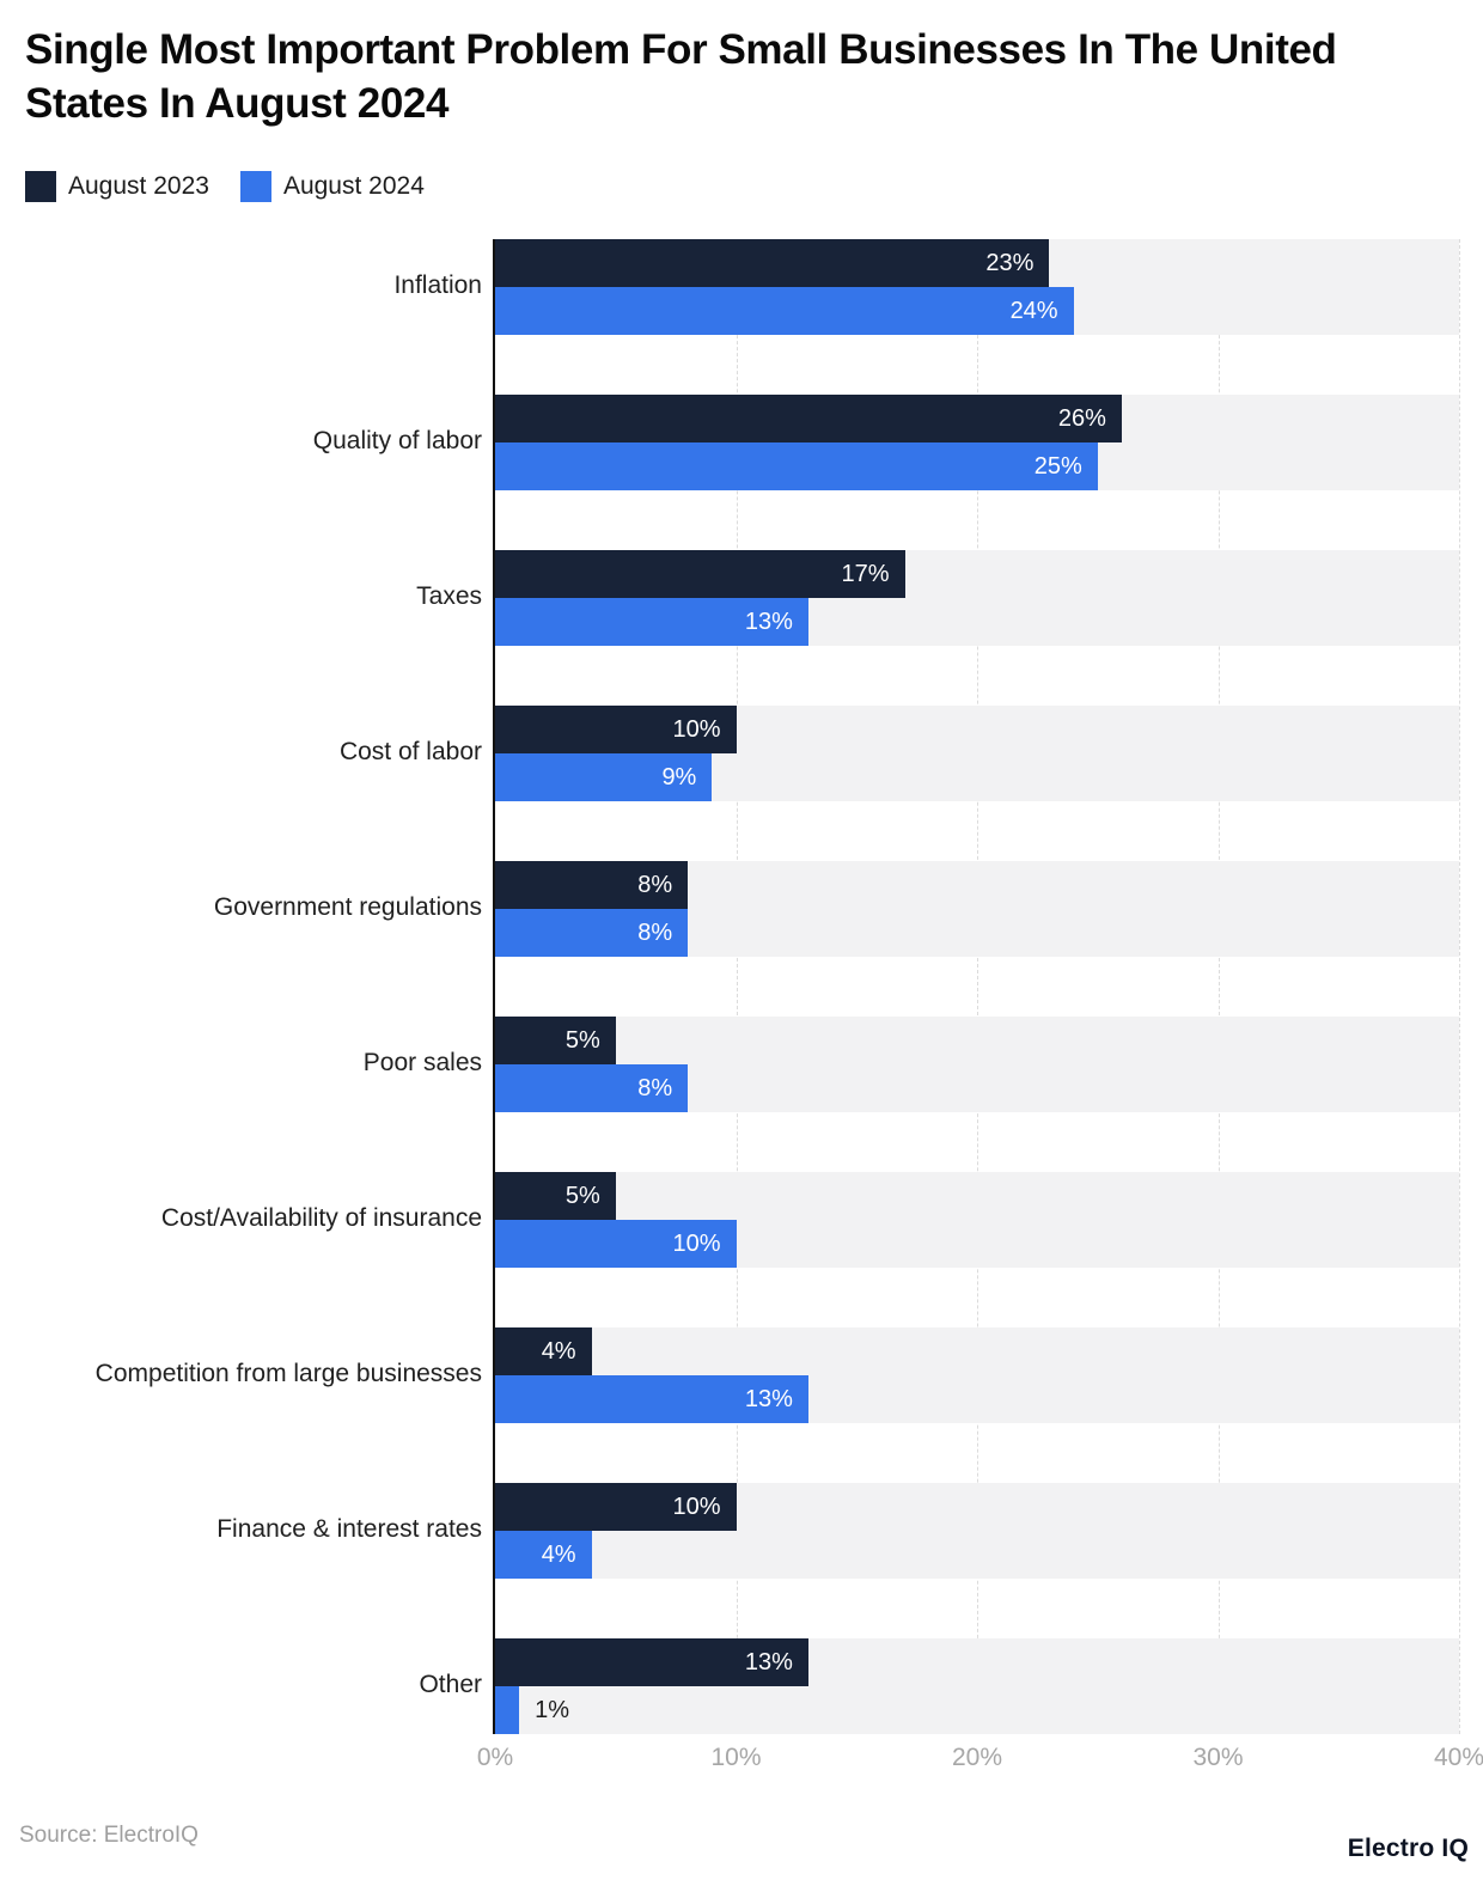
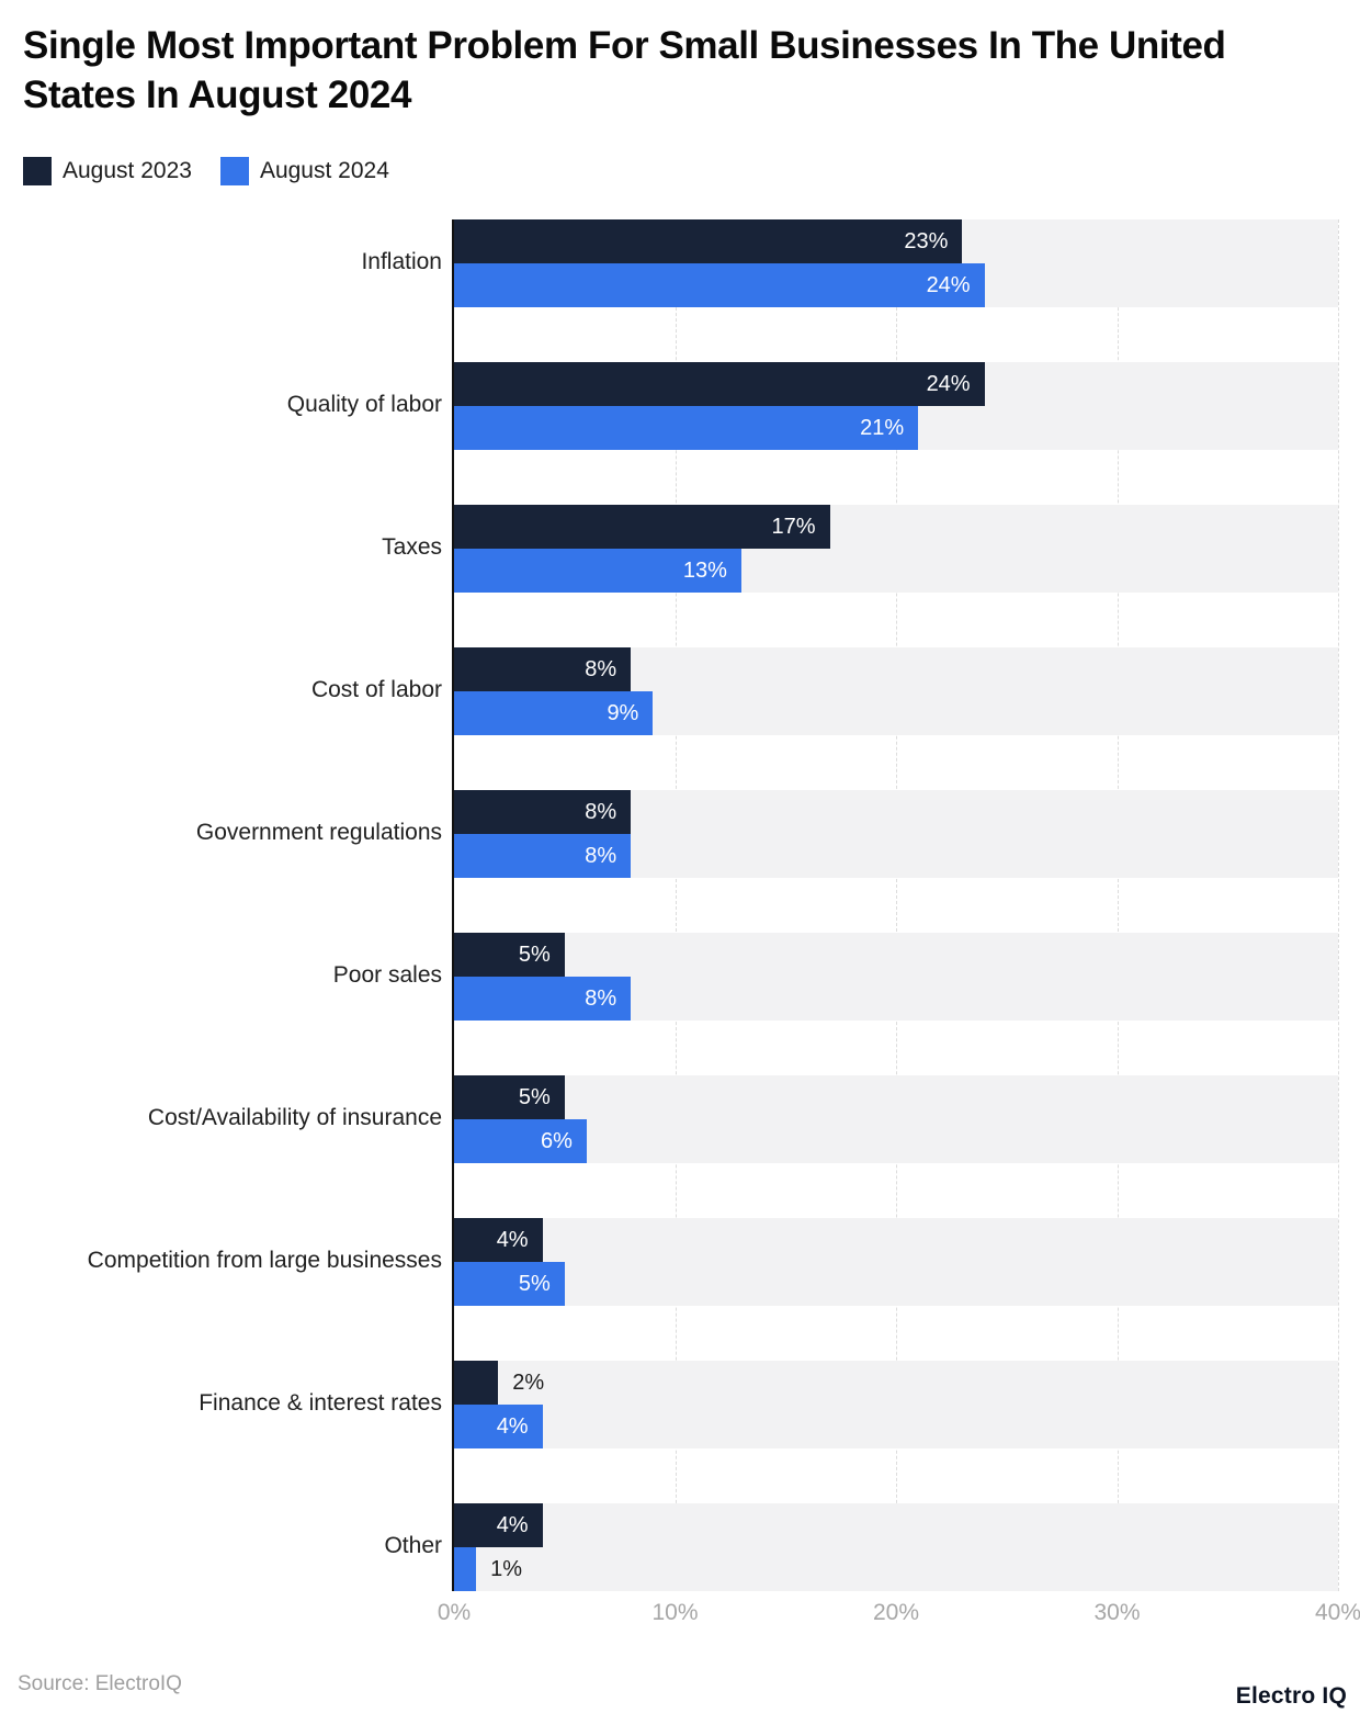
August 2023/Quality of labor: 26% -> 24%
August 2024/Quality of labor: 25% -> 21%
August 2023/Cost of labor: 10% -> 8%
August 2024/Cost/Availability of insurance: 10% -> 6%
August 2024/Competition from large businesses: 13% -> 5%
August 2023/Finance & interest rates: 10% -> 2%
August 2023/Other: 13% -> 4%
